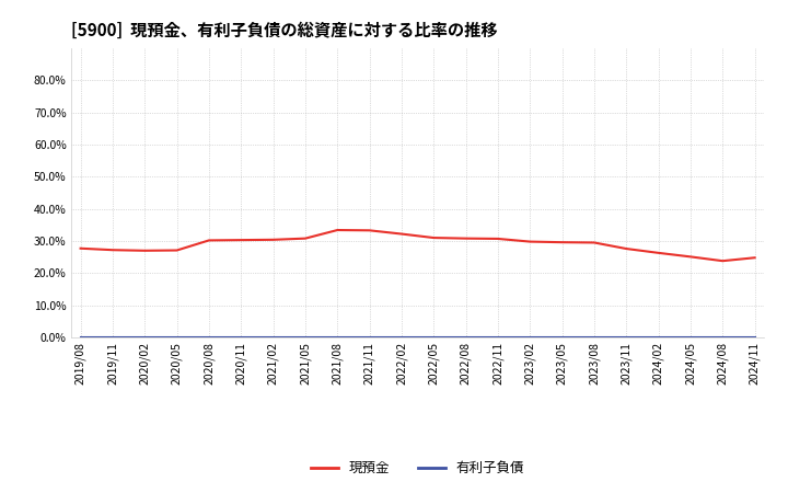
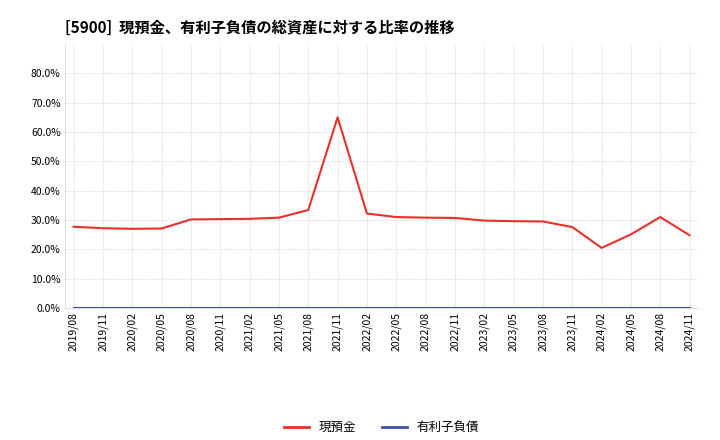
現預金/2021/11: 33.3% -> 65.0%
現預金/2024/02: 26.3% -> 20.5%
現預金/2024/08: 23.8% -> 31.0%
